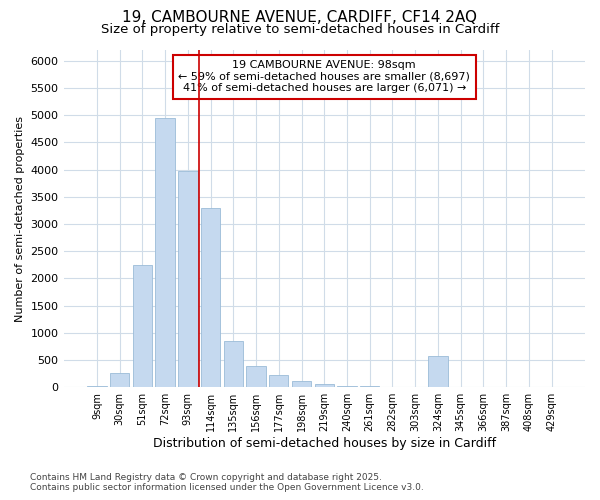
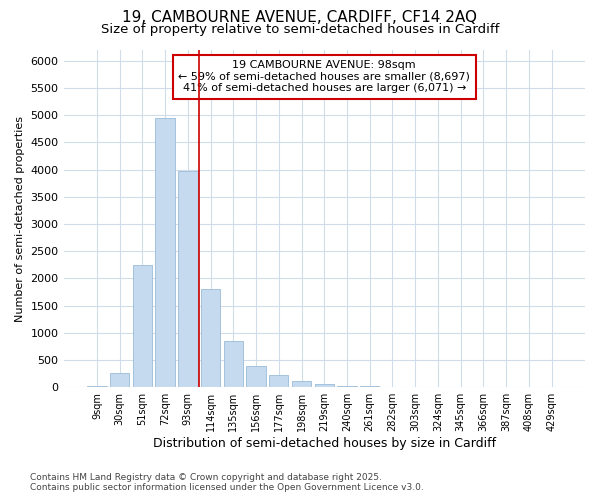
114sqm: 3300 -> 1800
324sqm: 580 -> 0
